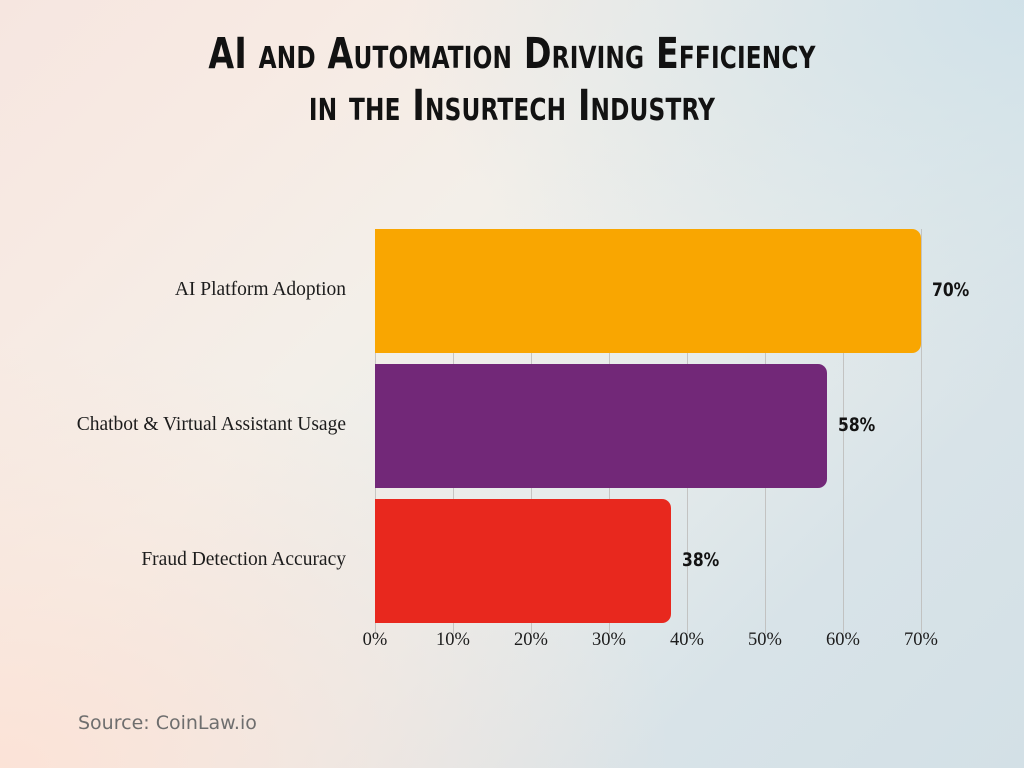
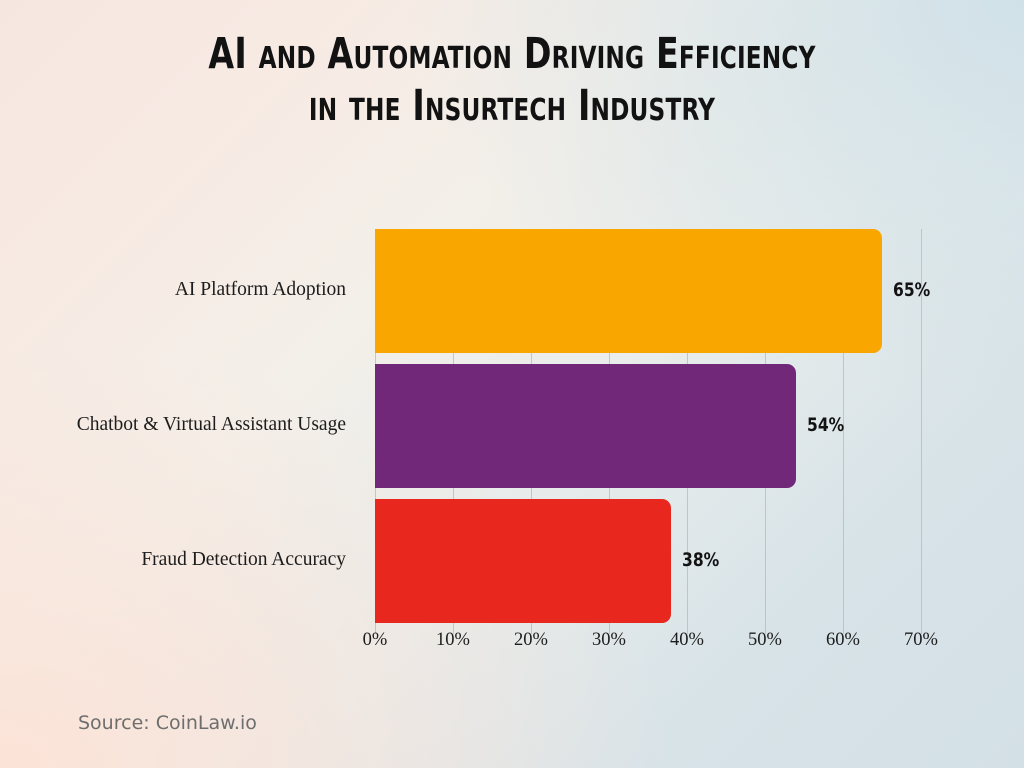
AI Platform Adoption: 70% -> 65%
Chatbot & Virtual Assistant Usage: 58% -> 54%
